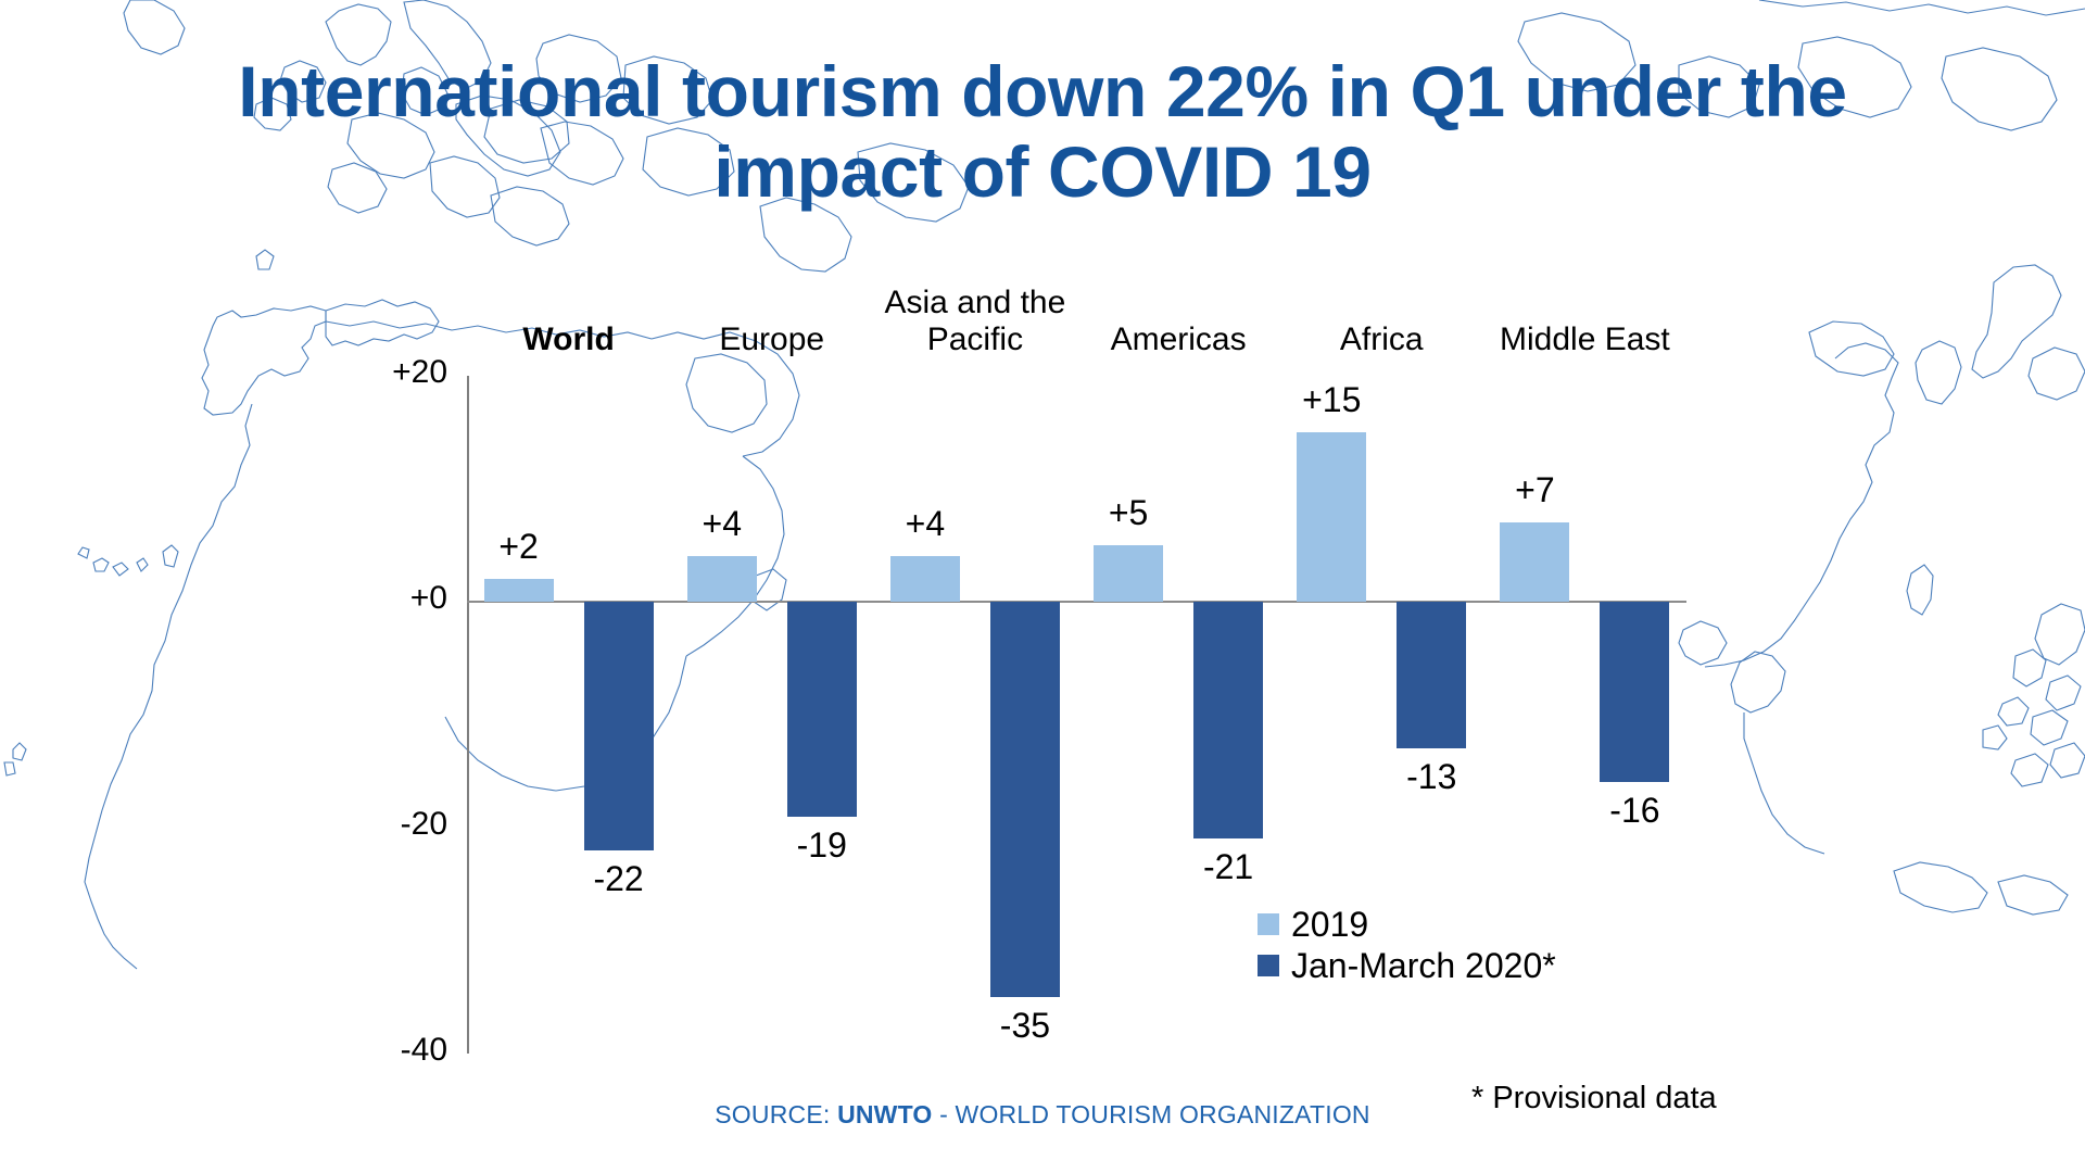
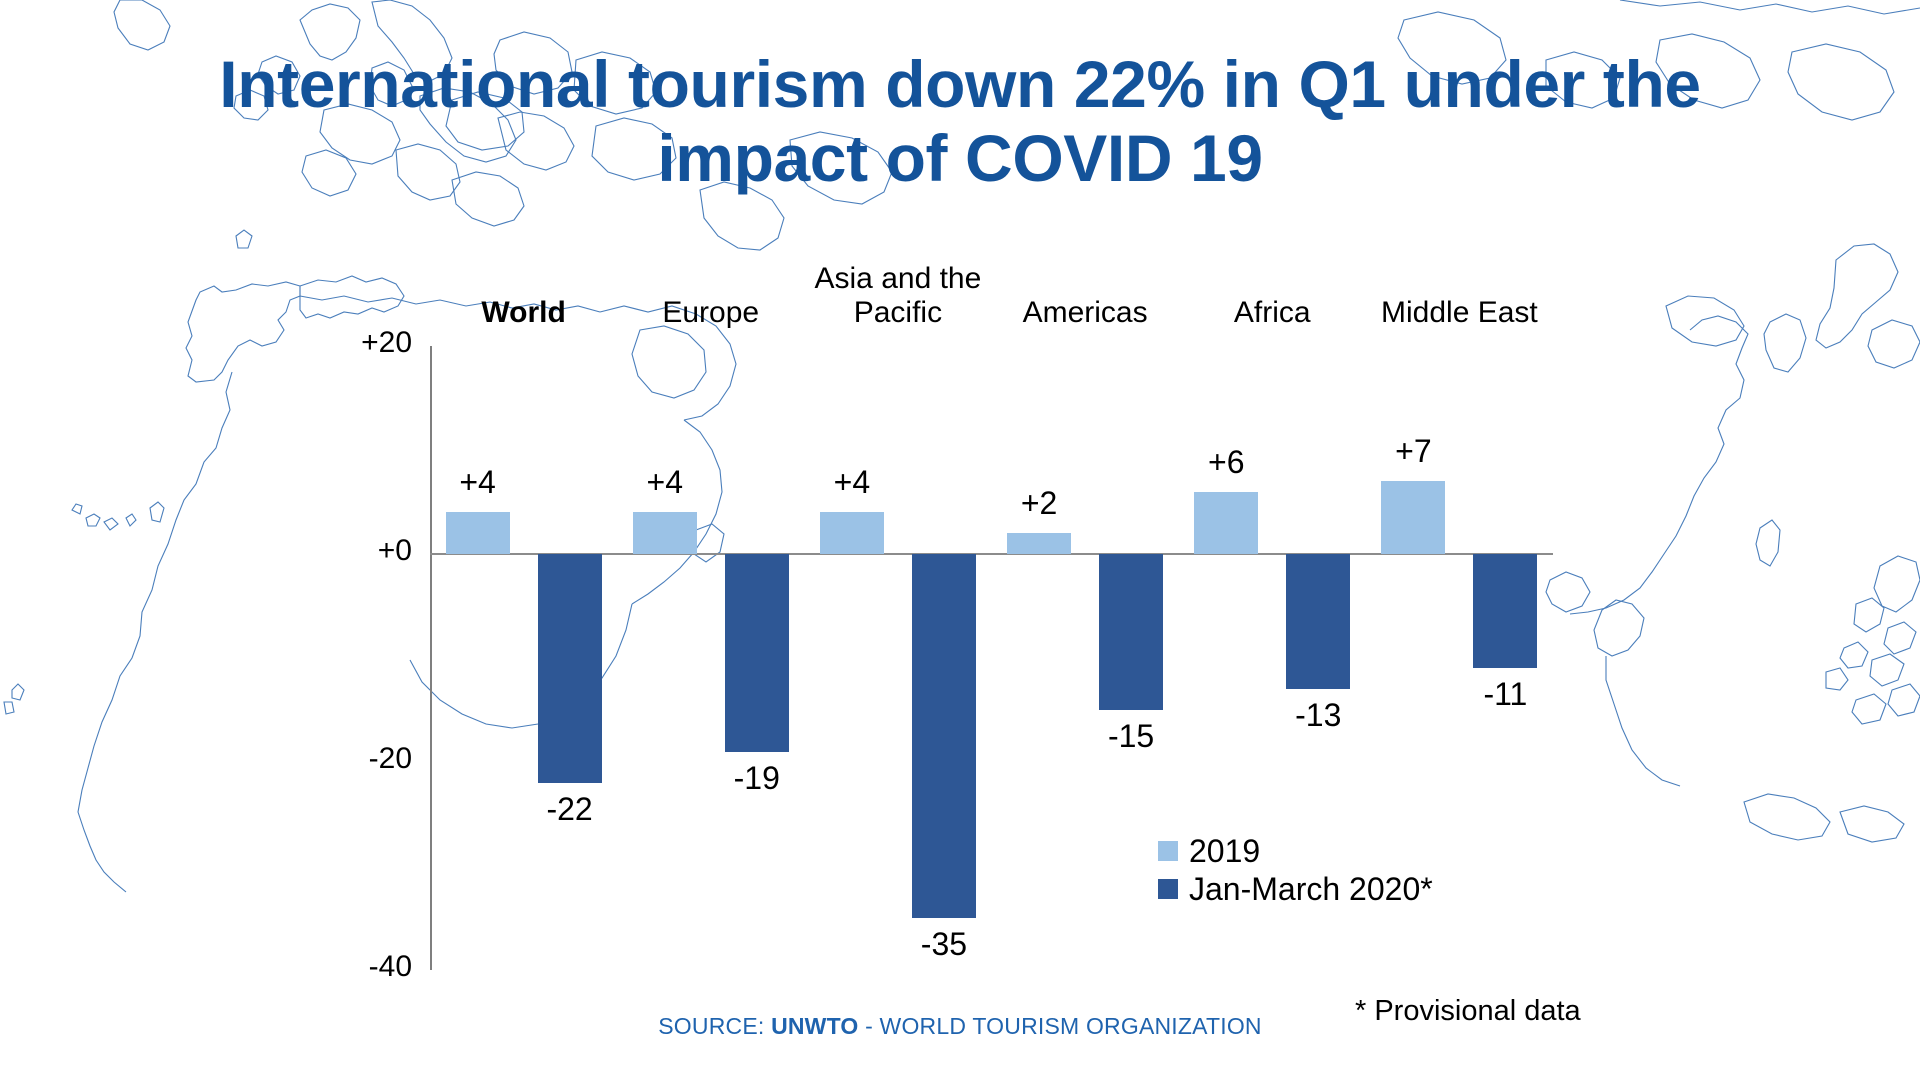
2019/World: +2 -> +4
2019/Americas: +5 -> +2
Jan-March 2020*/Americas: -21 -> -15
2019/Africa: +15 -> +6
Jan-March 2020*/Middle East: -16 -> -11
